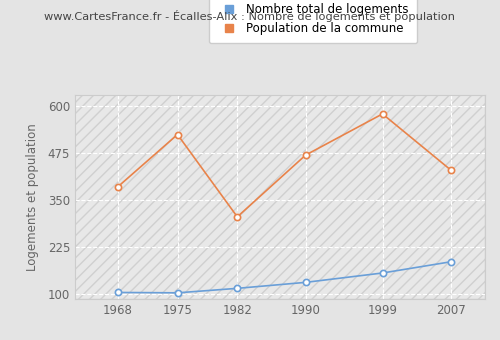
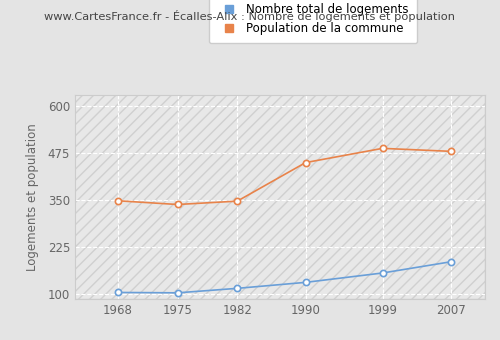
Population de la commune/1968: 385 -> 348
Population de la commune/1975: 525 -> 338
Population de la commune/1982: 305 -> 347
Population de la commune/1990: 470 -> 450
Population de la commune/1999: 580 -> 488
Population de la commune/2007: 430 -> 480
